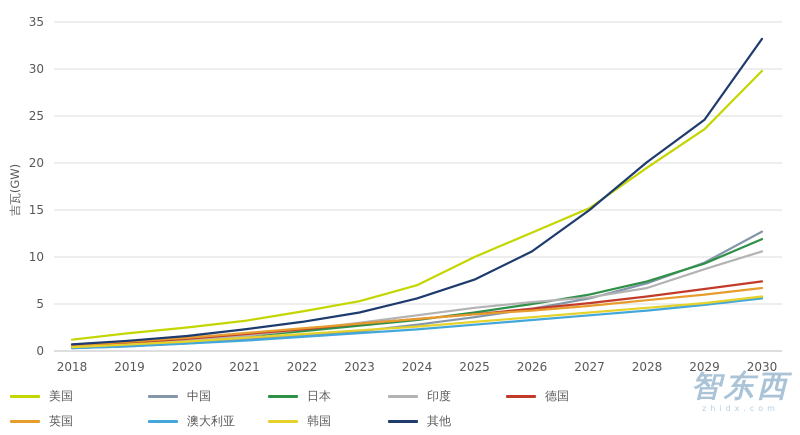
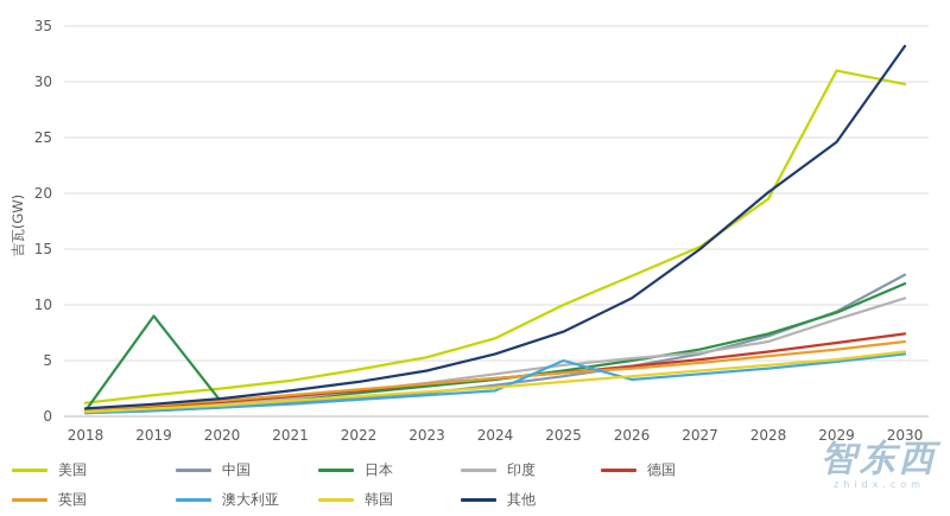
日本/2019: 1 -> 9
澳大利亚/2025: 3 -> 5
美国/2029: 24 -> 31
